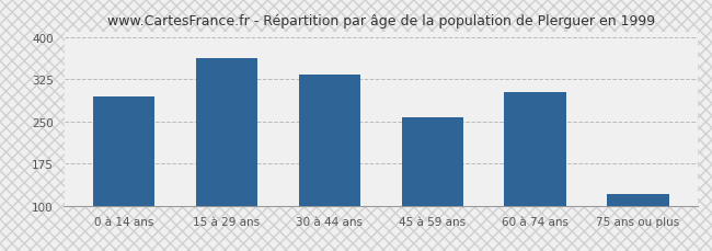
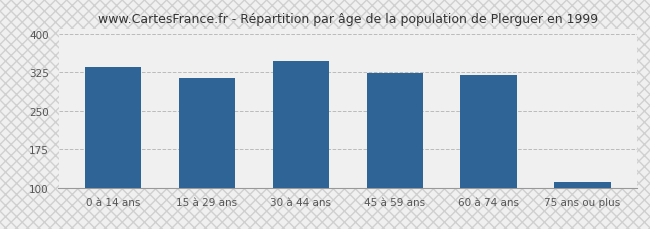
0 à 14 ans: 294 -> 335
15 à 29 ans: 362 -> 314
30 à 44 ans: 334 -> 347
45 à 59 ans: 258 -> 323
60 à 74 ans: 302 -> 320
75 ans ou plus: 120 -> 110
